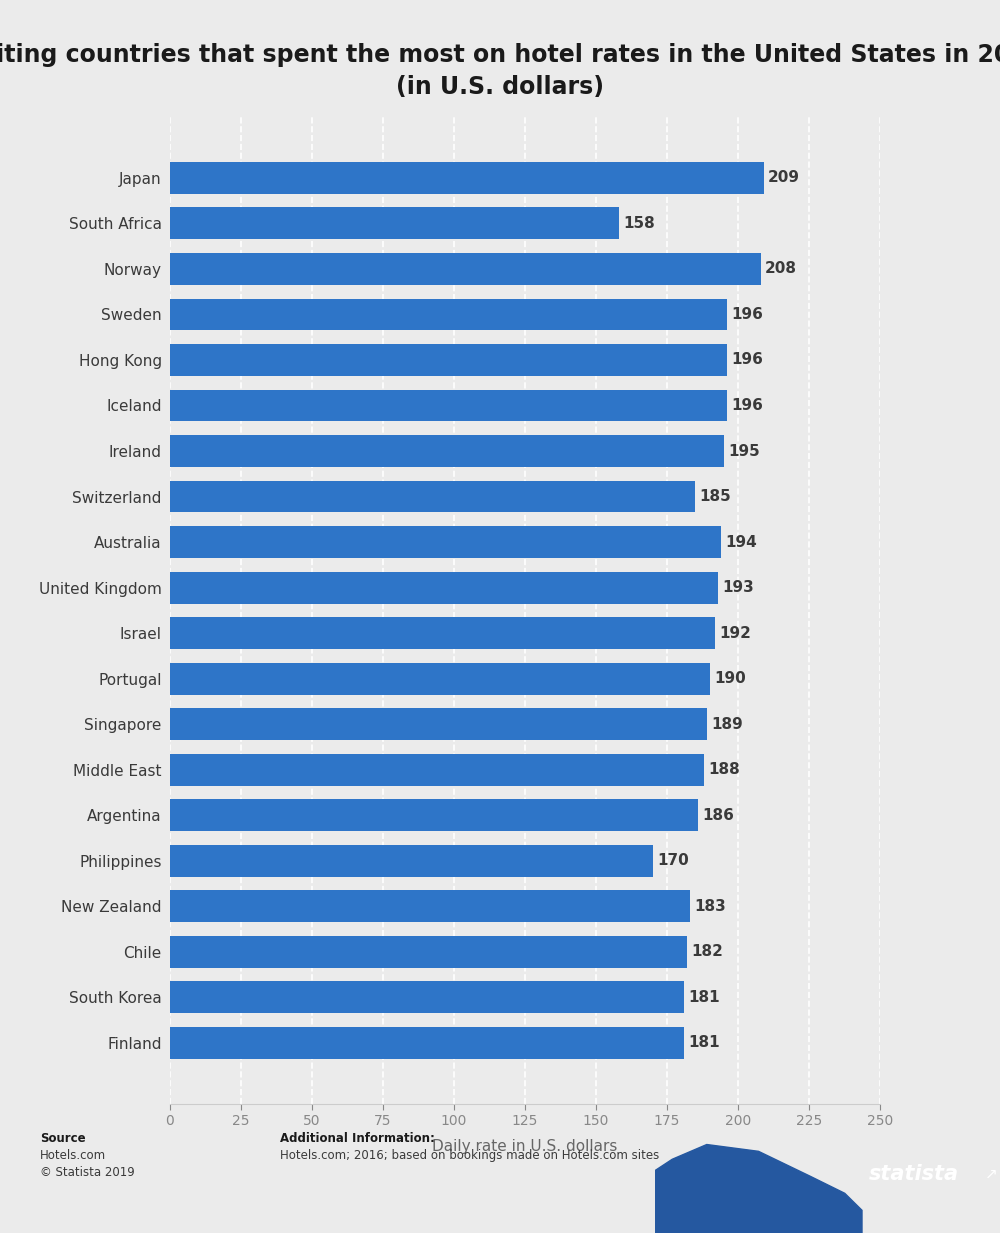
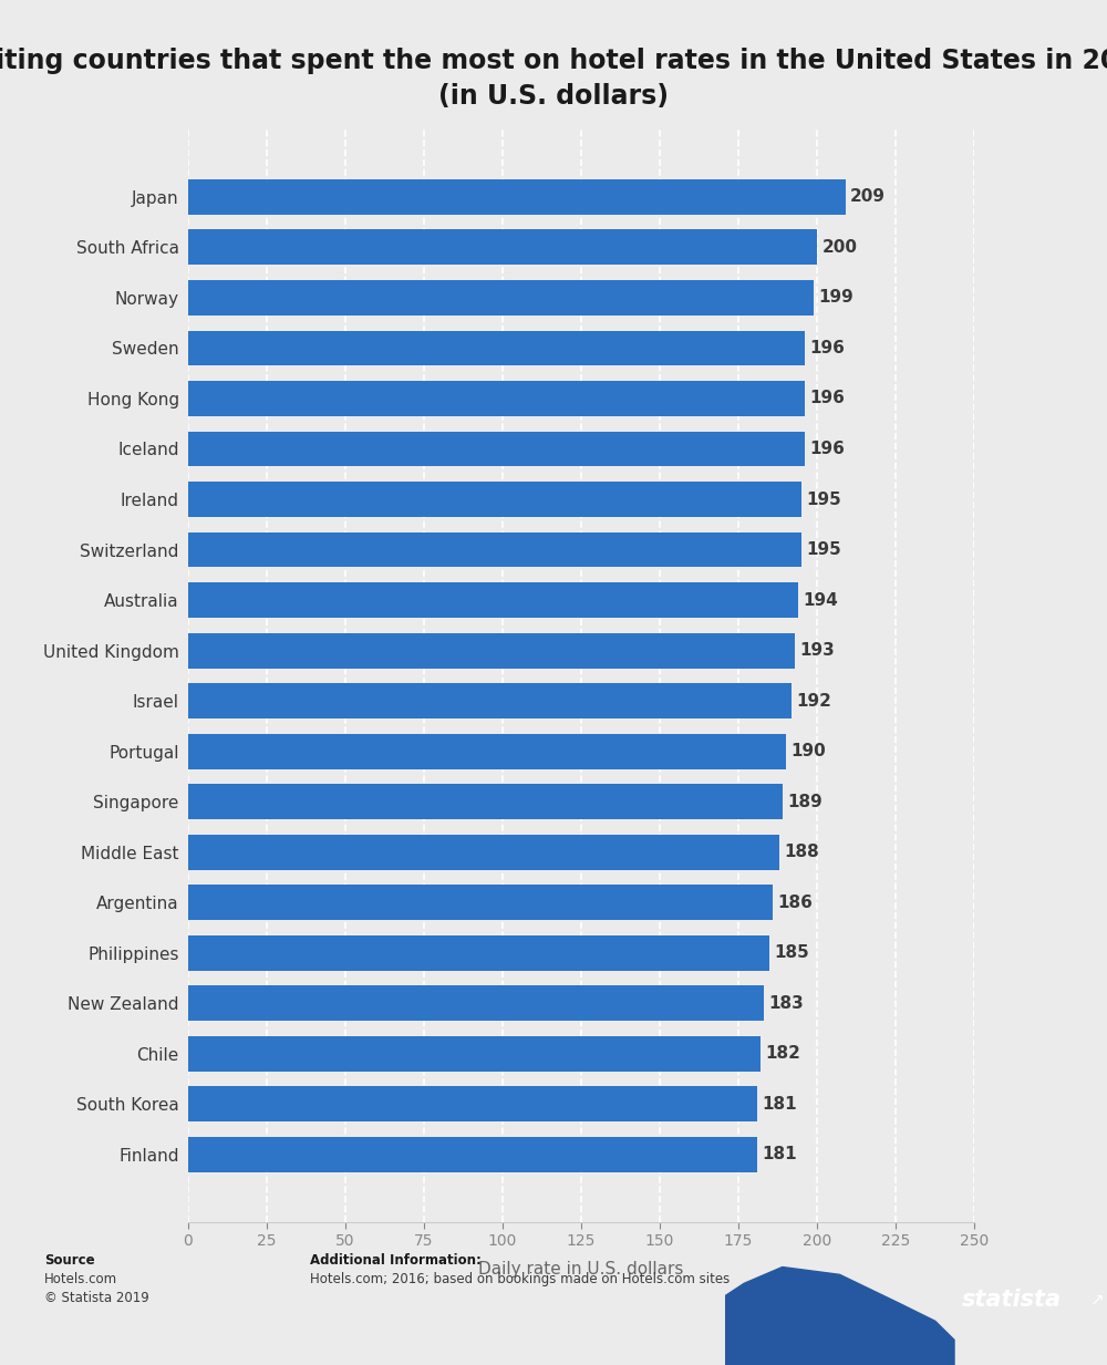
South Africa: 158 -> 200
Norway: 208 -> 199
Switzerland: 185 -> 195
Philippines: 170 -> 185
